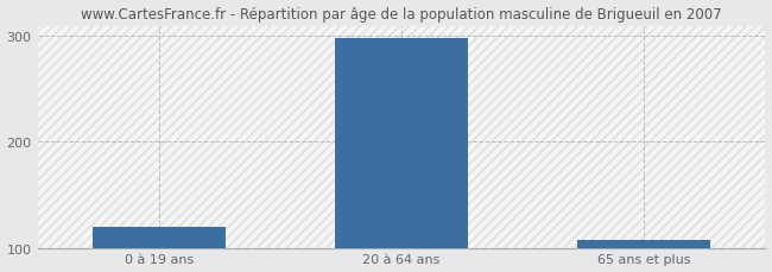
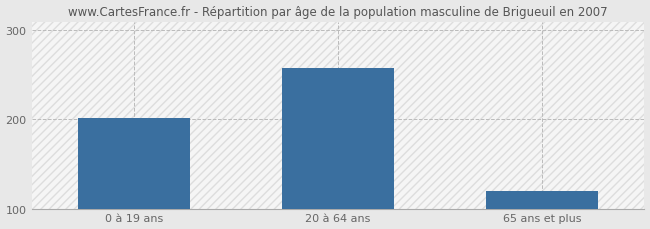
0 à 19 ans: 120 -> 202
20 à 64 ans: 298 -> 258
65 ans et plus: 107 -> 120
